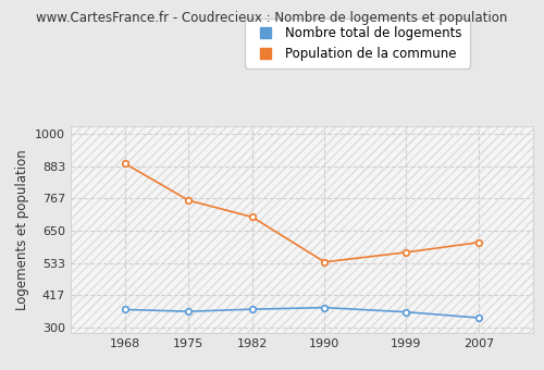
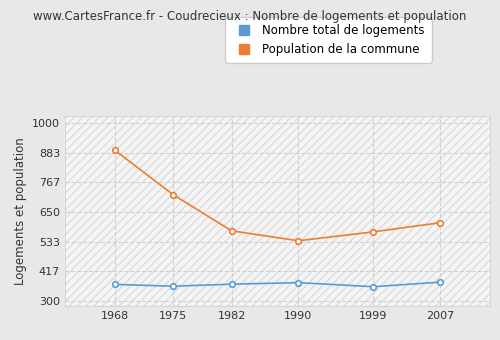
Population de la commune/1975: 760 -> 718
Population de la commune/1982: 700 -> 576
Nombre total de logements/2007: 335 -> 374
